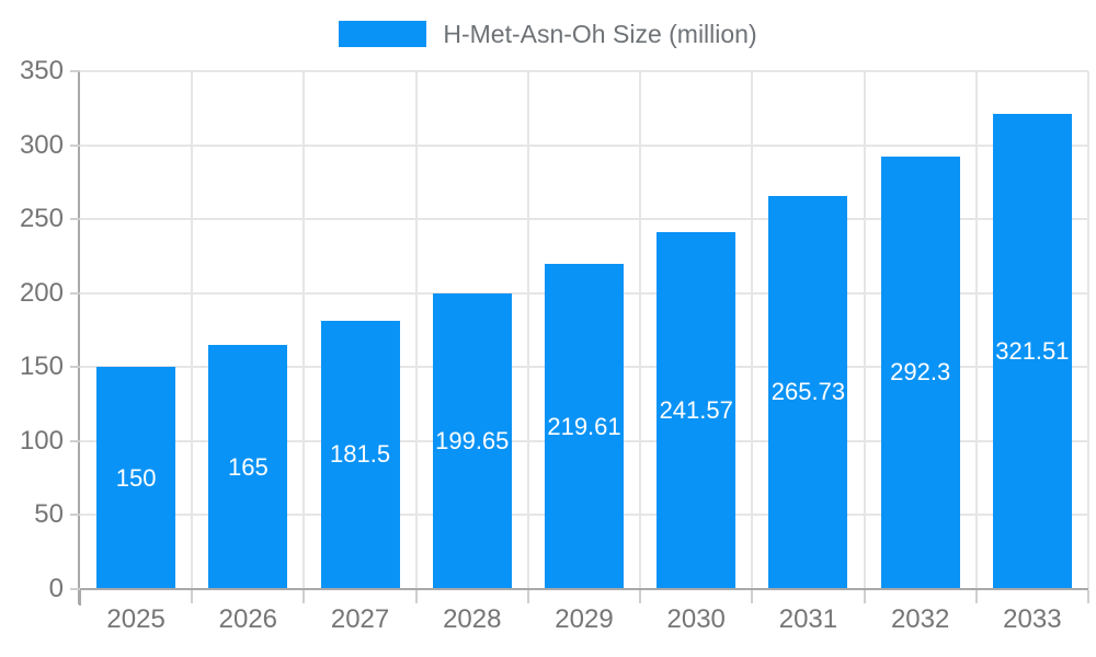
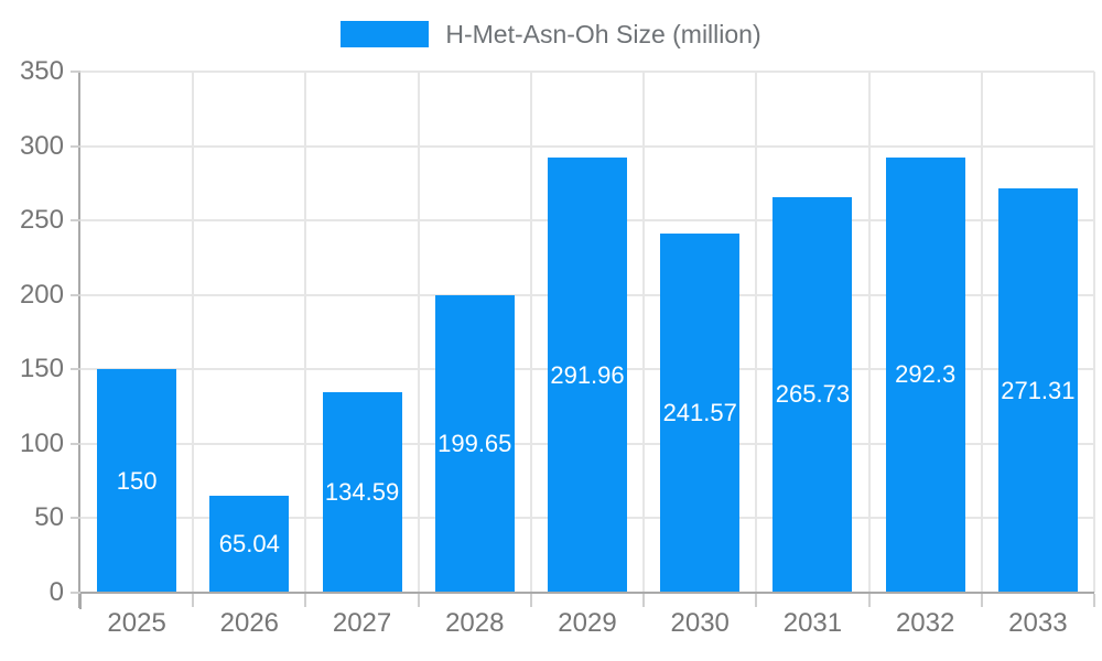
2026: 165 -> 65.04
2027: 181.5 -> 134.59
2029: 219.61 -> 291.96
2033: 321.51 -> 271.31
